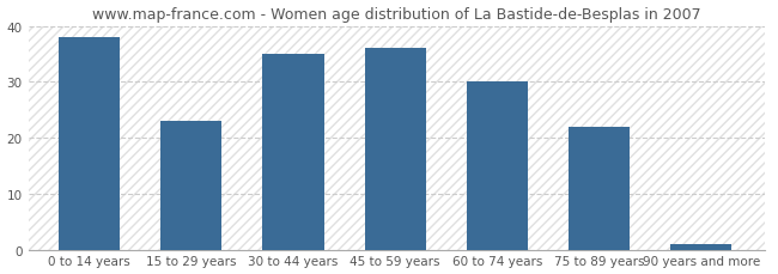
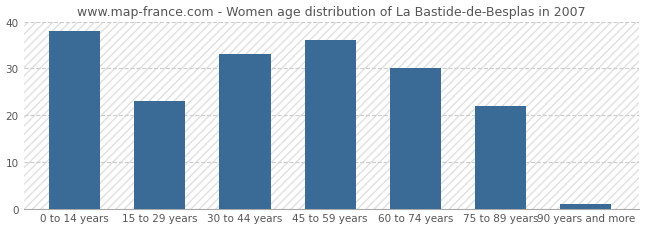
30 to 44 years: 35 -> 33
